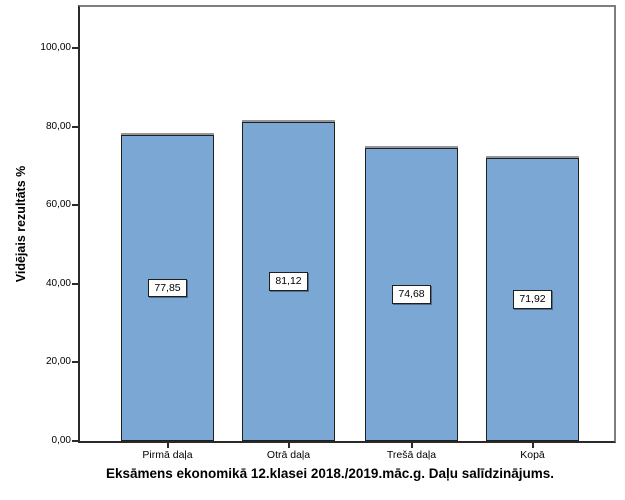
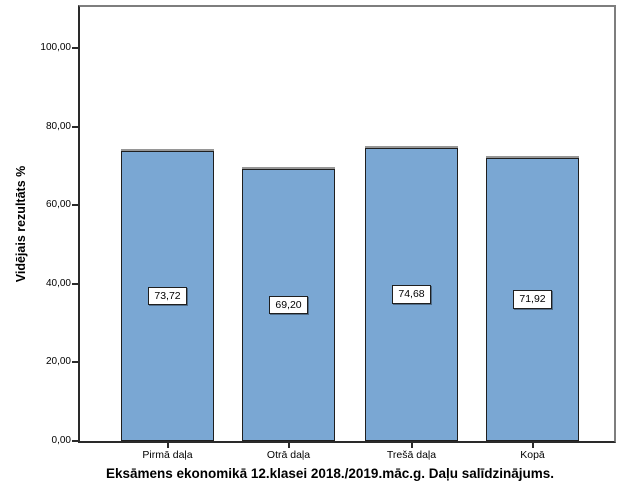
Pirmā daļa: 77,85 -> 73,72
Otrā daļa: 81,12 -> 69,20
